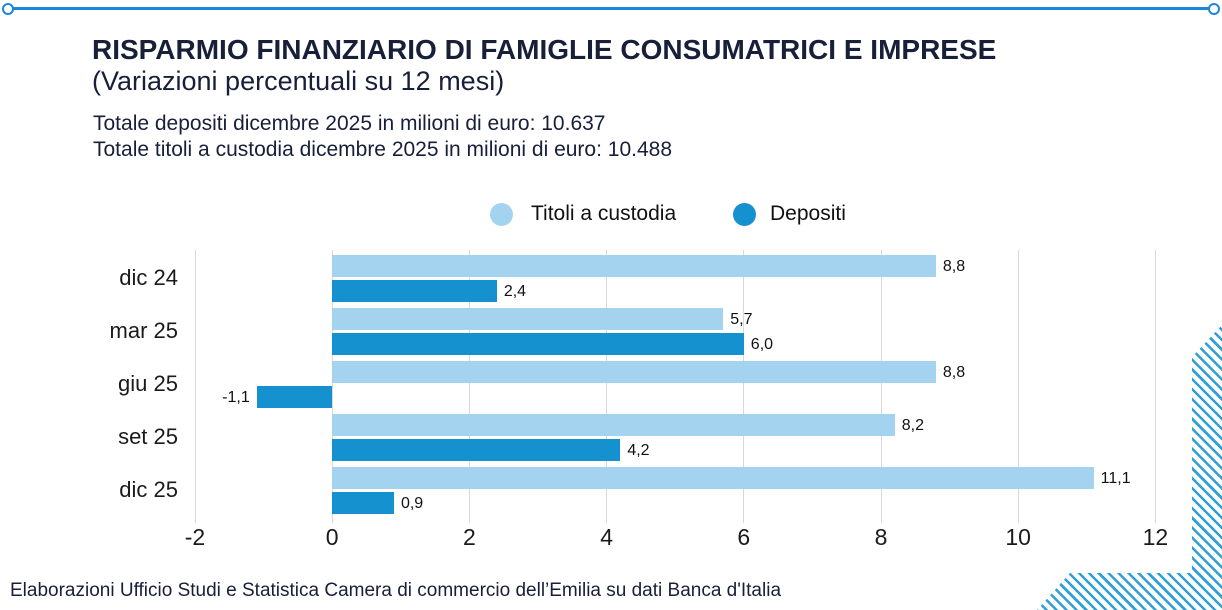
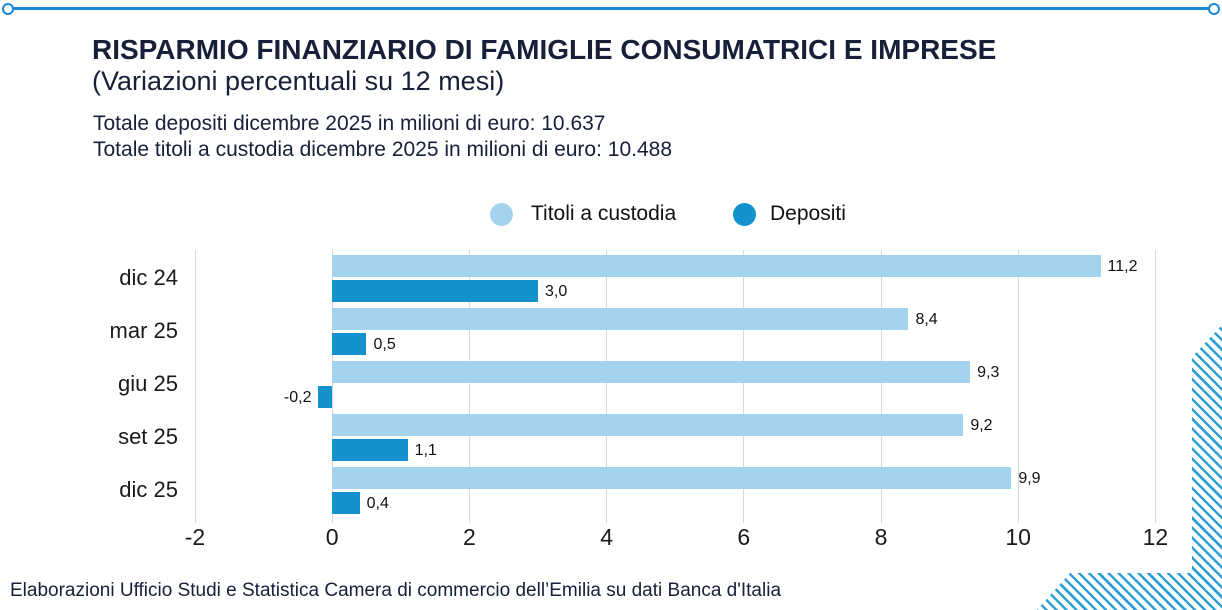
Titoli a custodia/dic 24: 8,8 -> 11,2
Depositi/dic 24: 2,4 -> 3,0
Titoli a custodia/mar 25: 5,7 -> 8,4
Depositi/mar 25: 6,0 -> 0,5
Titoli a custodia/giu 25: 8,8 -> 9,3
Depositi/giu 25: -1,1 -> -0,2
Titoli a custodia/set 25: 8,2 -> 9,2
Depositi/set 25: 4,2 -> 1,1
Titoli a custodia/dic 25: 11,1 -> 9,9
Depositi/dic 25: 0,9 -> 0,4
